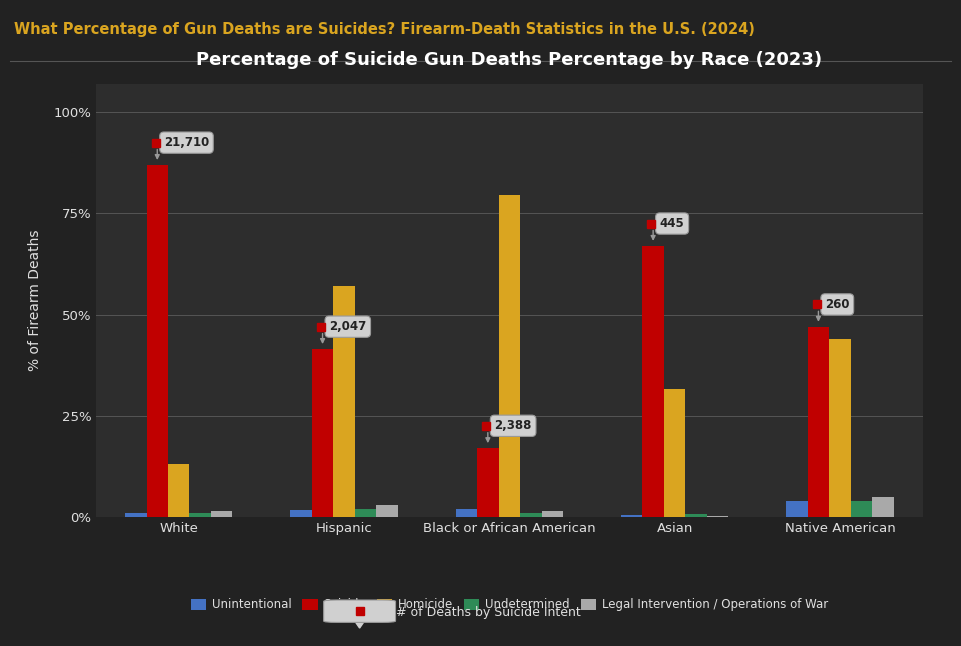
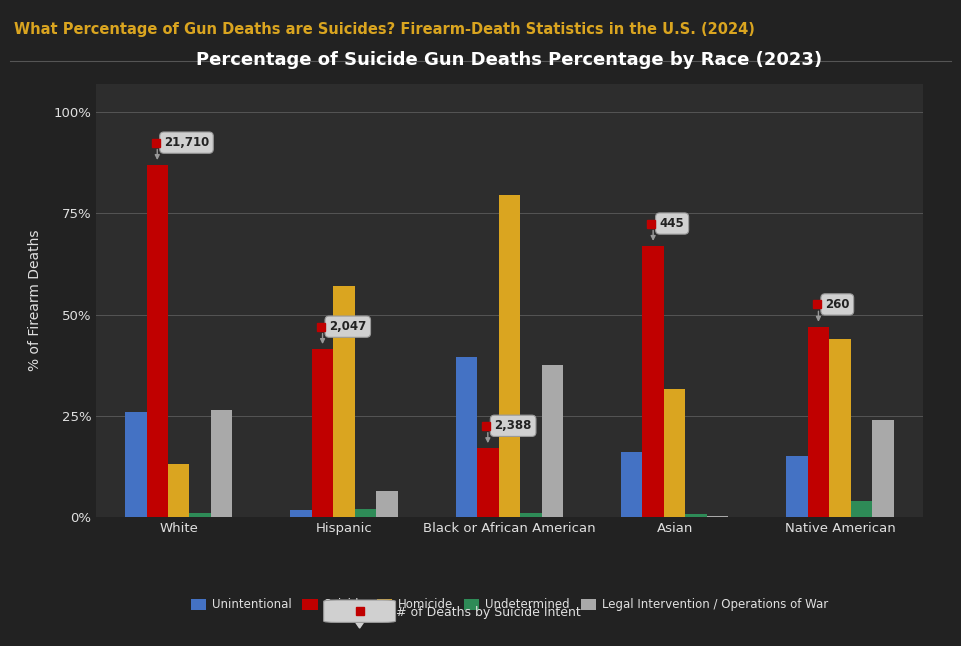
Unintentional/White: 1.0% -> 26.0%
Legal Intervention / Operations of War/White: 1.5% -> 26.5%
Legal Intervention / Operations of War/Hispanic: 3.0% -> 6.5%
Unintentional/Black or African American: 2.0% -> 39.5%
Legal Intervention / Operations of War/Black or African American: 1.5% -> 37.5%
Unintentional/Asian: 0.4% -> 16.0%
Unintentional/Native American: 4.0% -> 15.0%
Legal Intervention / Operations of War/Native American: 5.0% -> 24.0%
